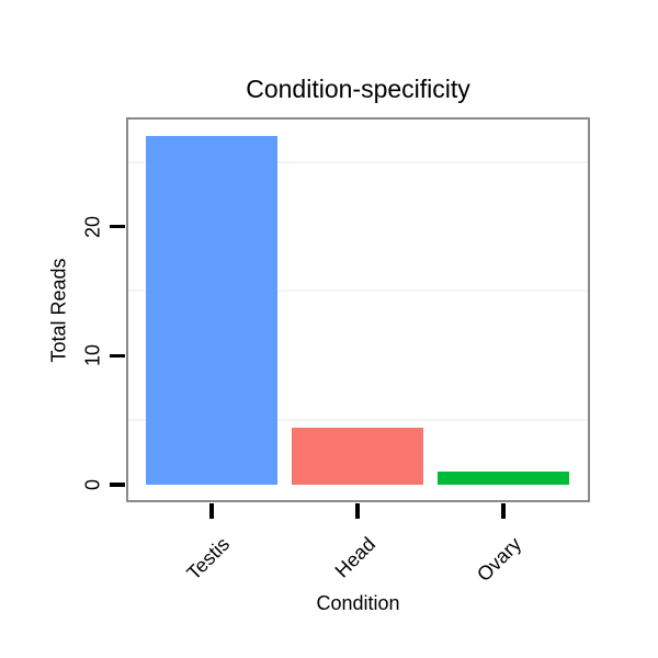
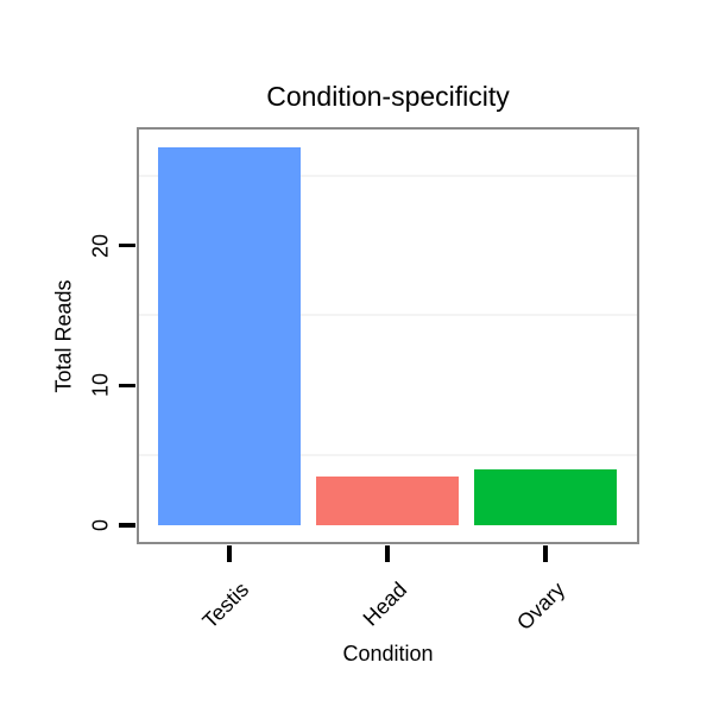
Head: 4.4 -> 3.5
Ovary: 1.0 -> 4.0
